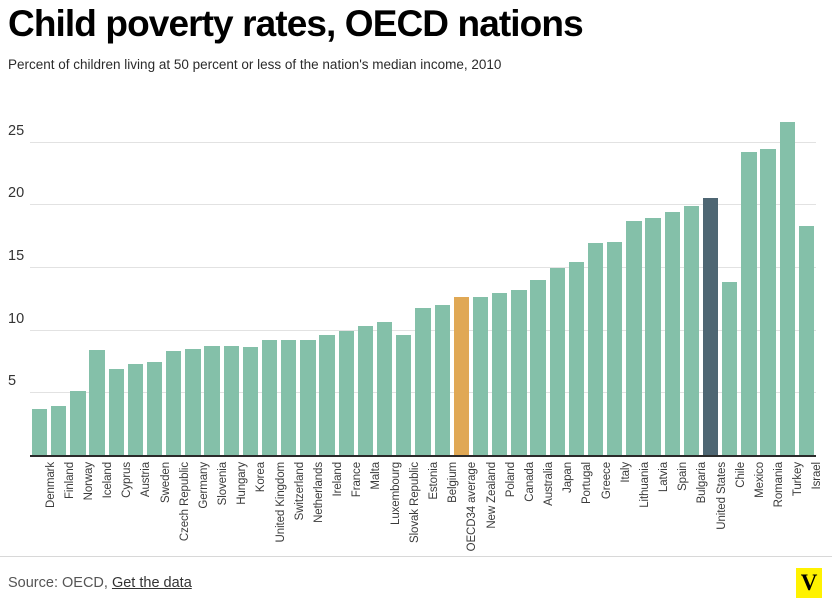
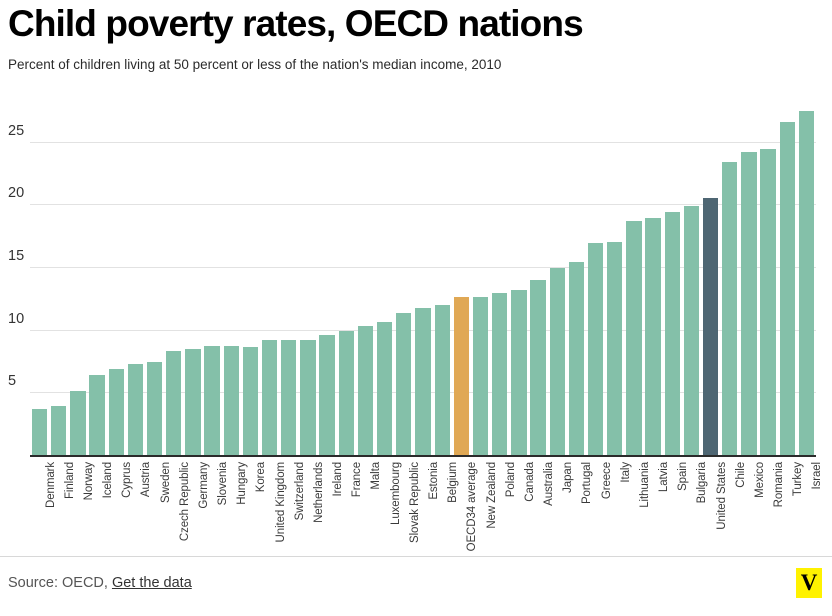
Iceland: 8.4 -> 6.4
Slovak Republic: 9.6 -> 11.3
Chile: 13.8 -> 23.4
Israel: 18.3 -> 27.5
